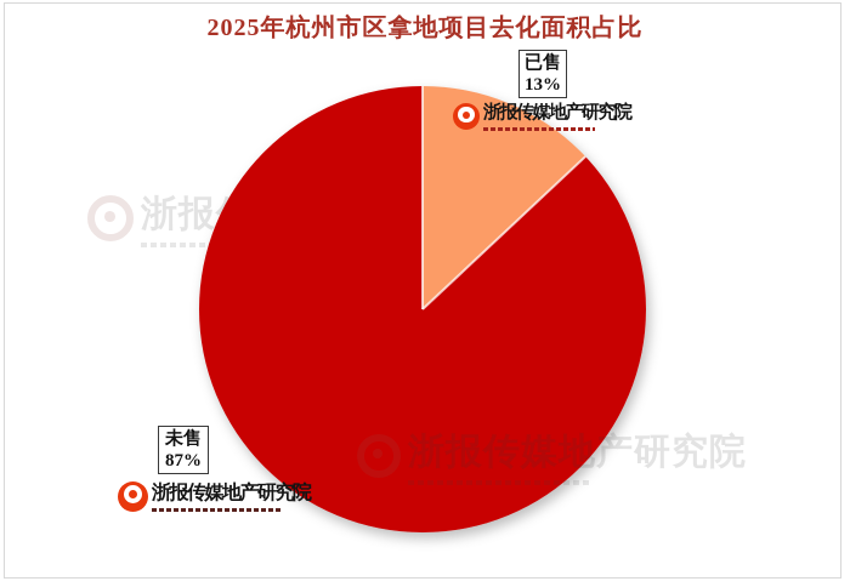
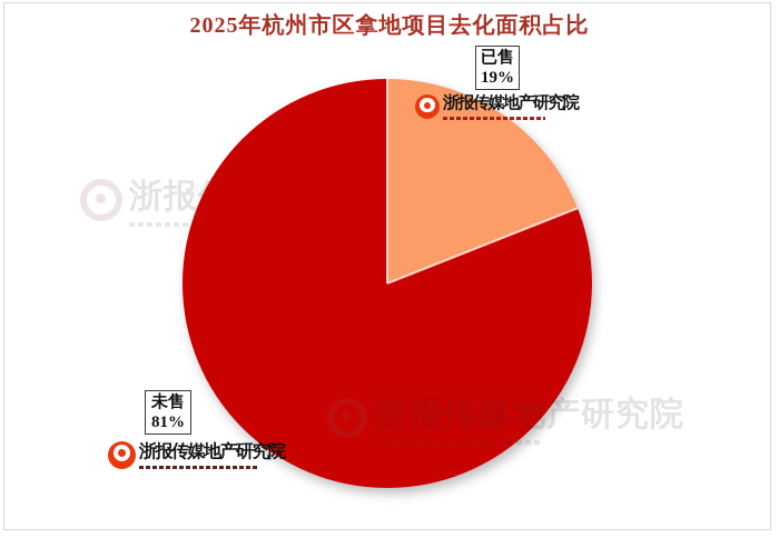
已售: 13% -> 19%
未售: 87% -> 81%
